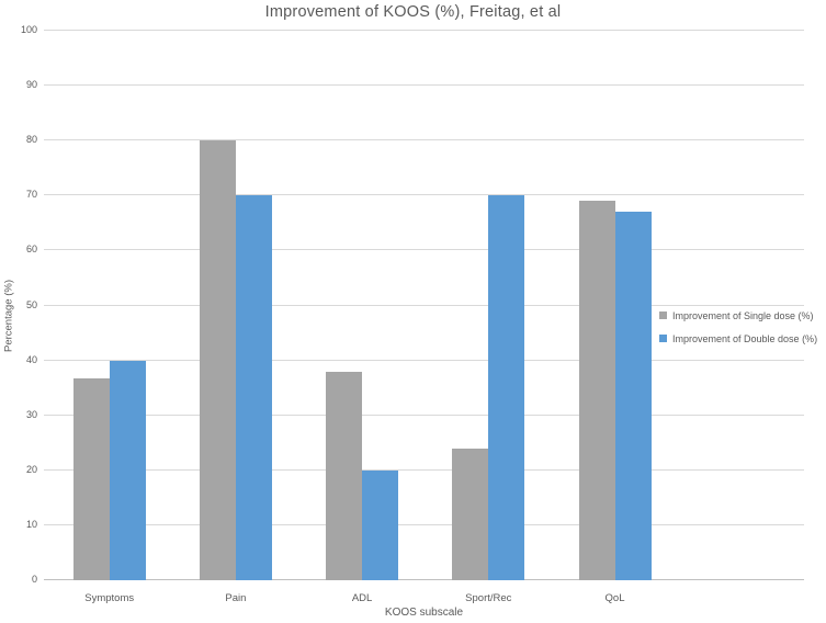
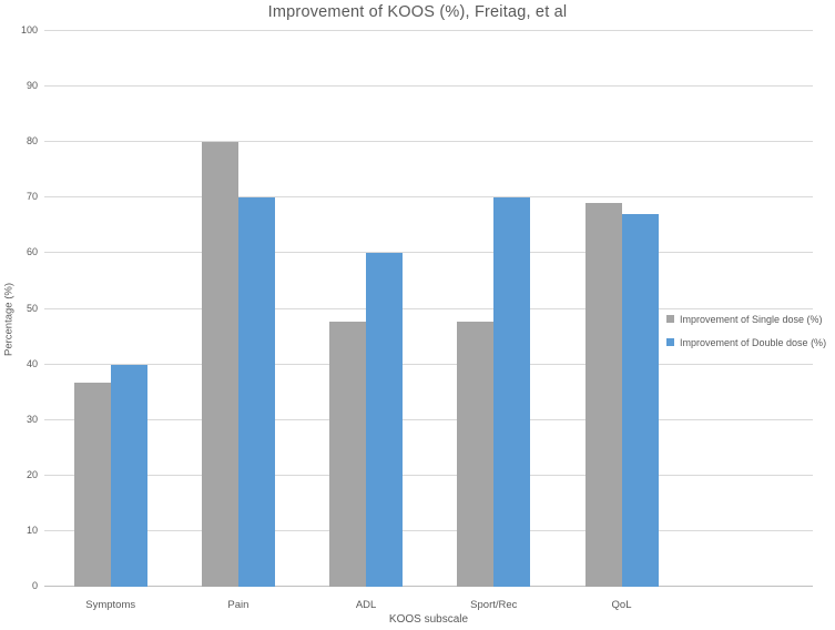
Improvement of Single dose (%)/ADL: 38 -> 48
Improvement of Double dose (%)/ADL: 20 -> 60
Improvement of Single dose (%)/Sport/Rec: 24 -> 48
